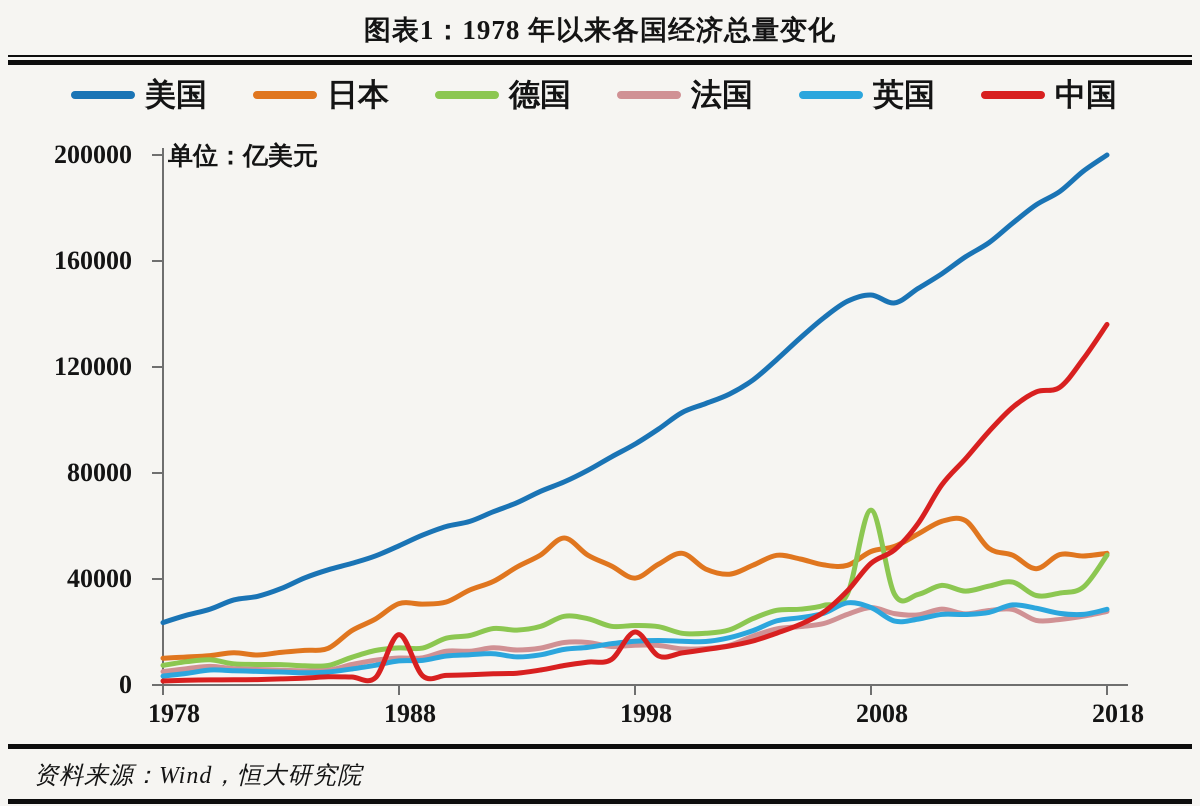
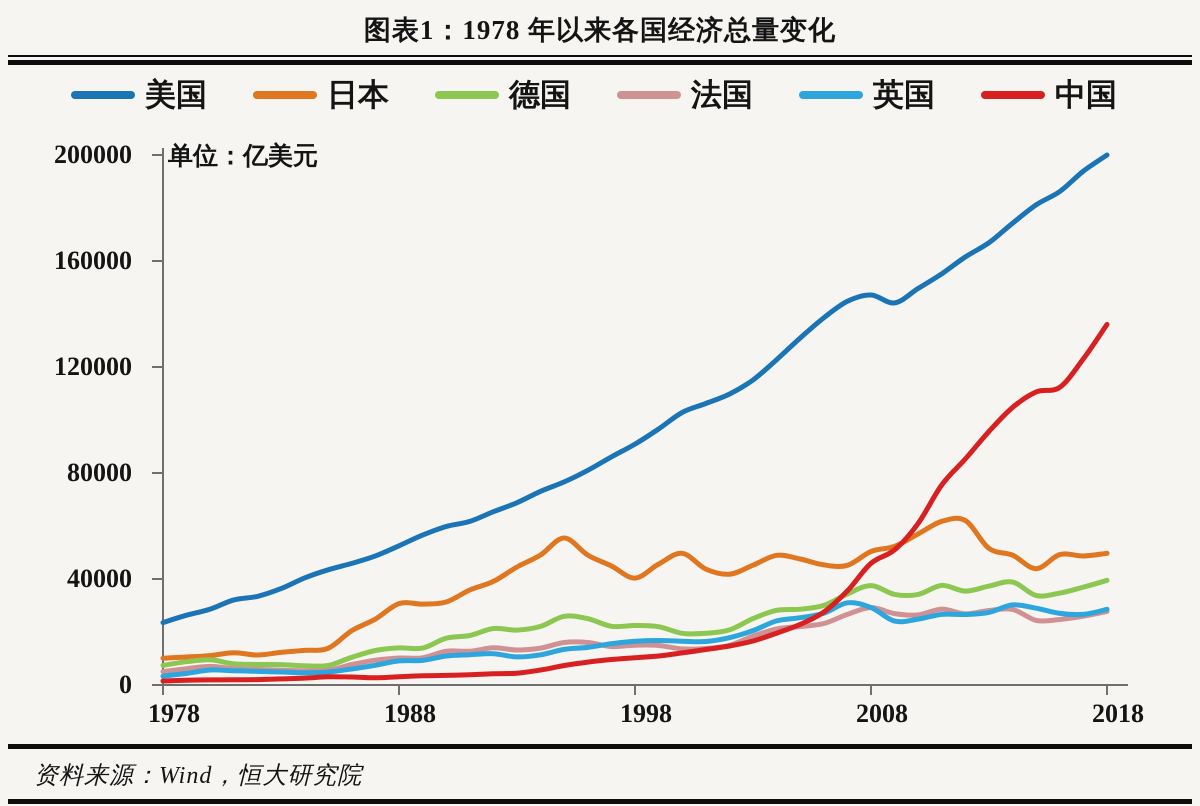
中国/1988: 19000 -> 3000
中国/1998: 20000 -> 10000
德国/2008: 66000 -> 38000
德国/2018: 49000 -> 40000
